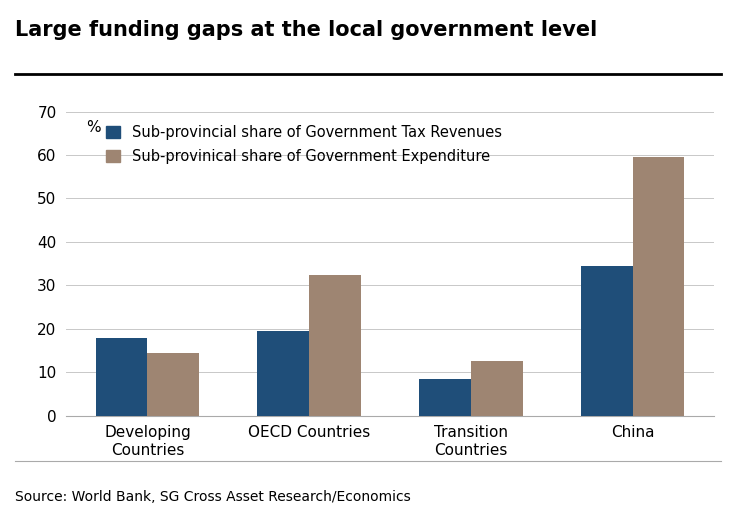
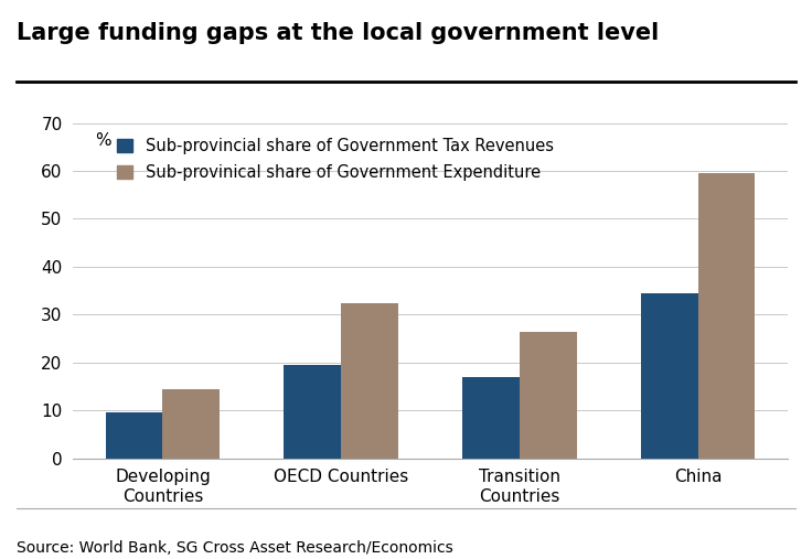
Sub-provincial share of Government Tax Revenues/Developing Countries: 18.0 -> 9.5
Sub-provincial share of Government Tax Revenues/Transition Countries: 8.5 -> 17.0
Sub-provinical share of Government Expenditure/Transition Countries: 12.5 -> 26.5
